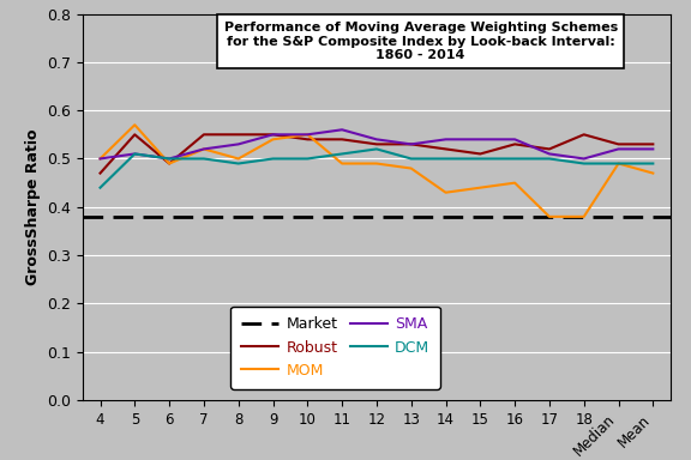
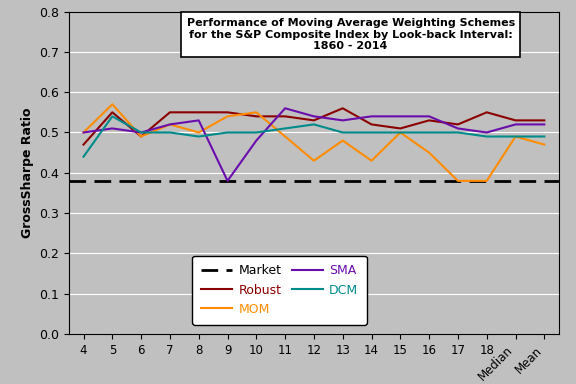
DCM/5: 0.51 -> 0.54
SMA/9: 0.55 -> 0.38
SMA/10: 0.55 -> 0.48
MOM/12: 0.49 -> 0.43
Robust/13: 0.53 -> 0.56
MOM/15: 0.44 -> 0.50
